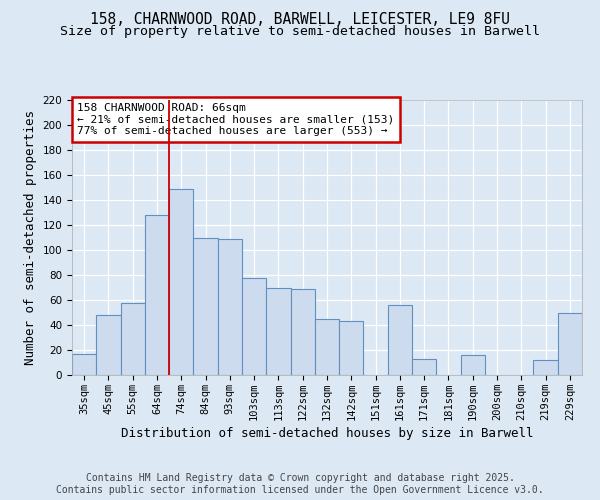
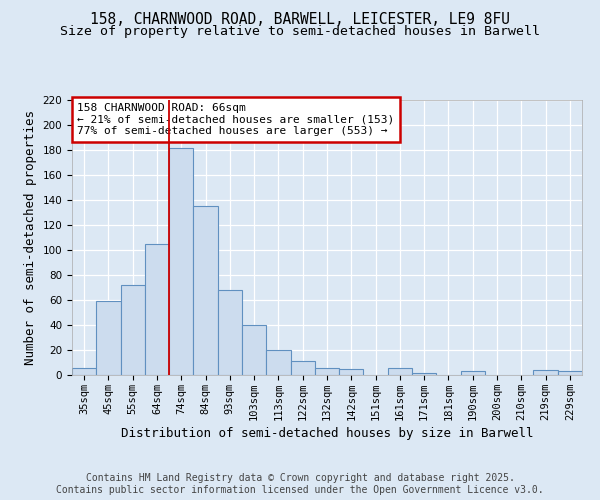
35sqm: 17 -> 6
45sqm: 48 -> 59
55sqm: 58 -> 72
64sqm: 128 -> 105
74sqm: 149 -> 182
84sqm: 110 -> 135
93sqm: 109 -> 68
103sqm: 78 -> 40
113sqm: 70 -> 20
122sqm: 69 -> 11
132sqm: 45 -> 6
142sqm: 43 -> 5
161sqm: 56 -> 6
171sqm: 13 -> 2
190sqm: 16 -> 3
219sqm: 12 -> 4
229sqm: 50 -> 3
